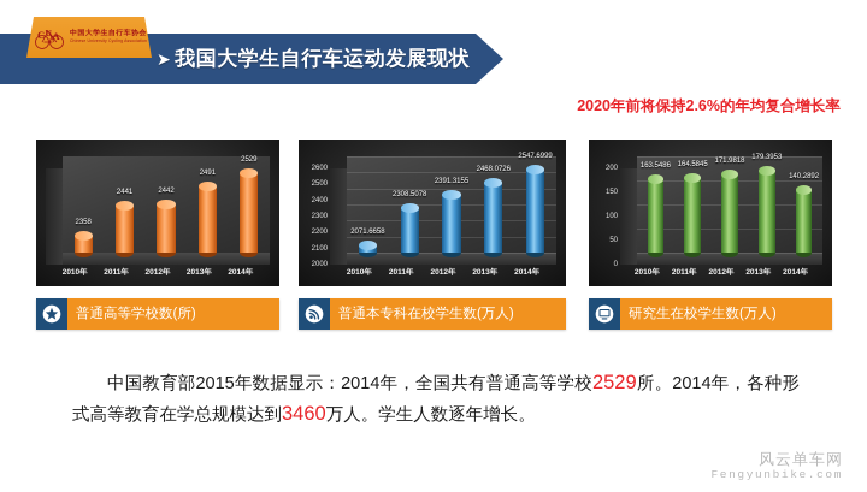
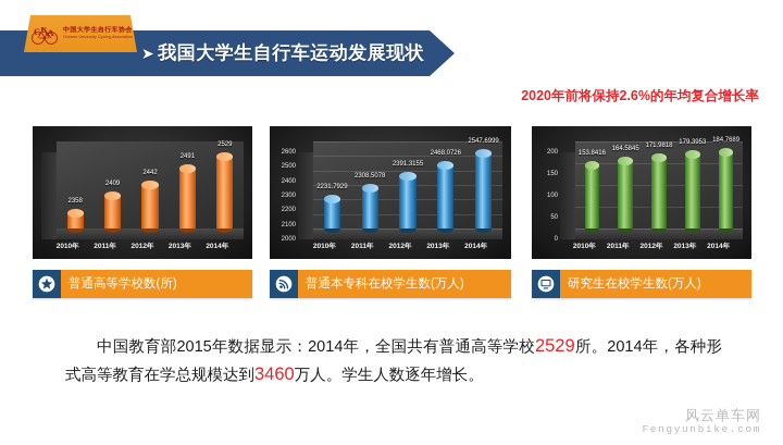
普通高等学校数(所)/2011年: 2441 -> 2409
普通本专科在校学生数(万人)/2010年: 2071.6658 -> 2231.7929
研究生在校学生数(万人)/2010年: 163.5486 -> 153.8416
研究生在校学生数(万人)/2014年: 140.2892 -> 184.7689
